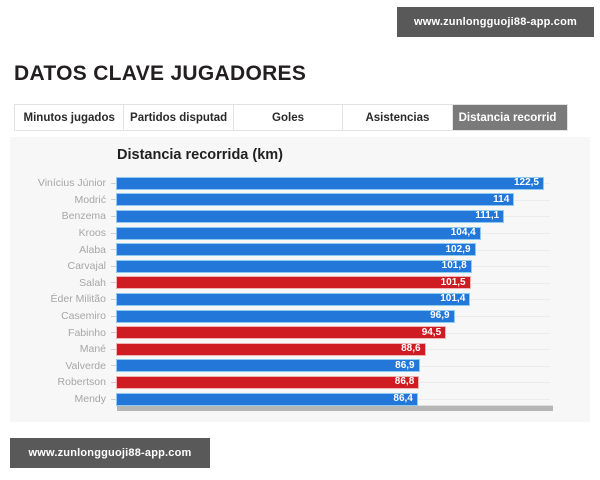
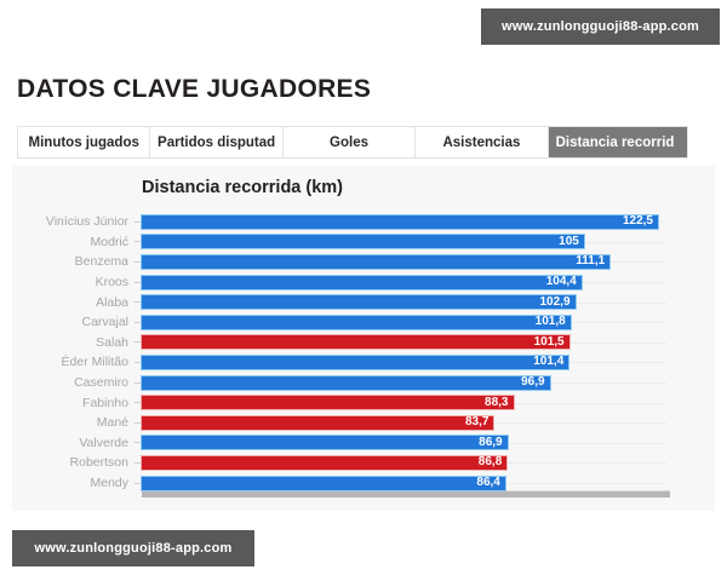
Modrić: 114 -> 105
Fabinho: 94,5 -> 88,3
Mané: 88,6 -> 83,7
